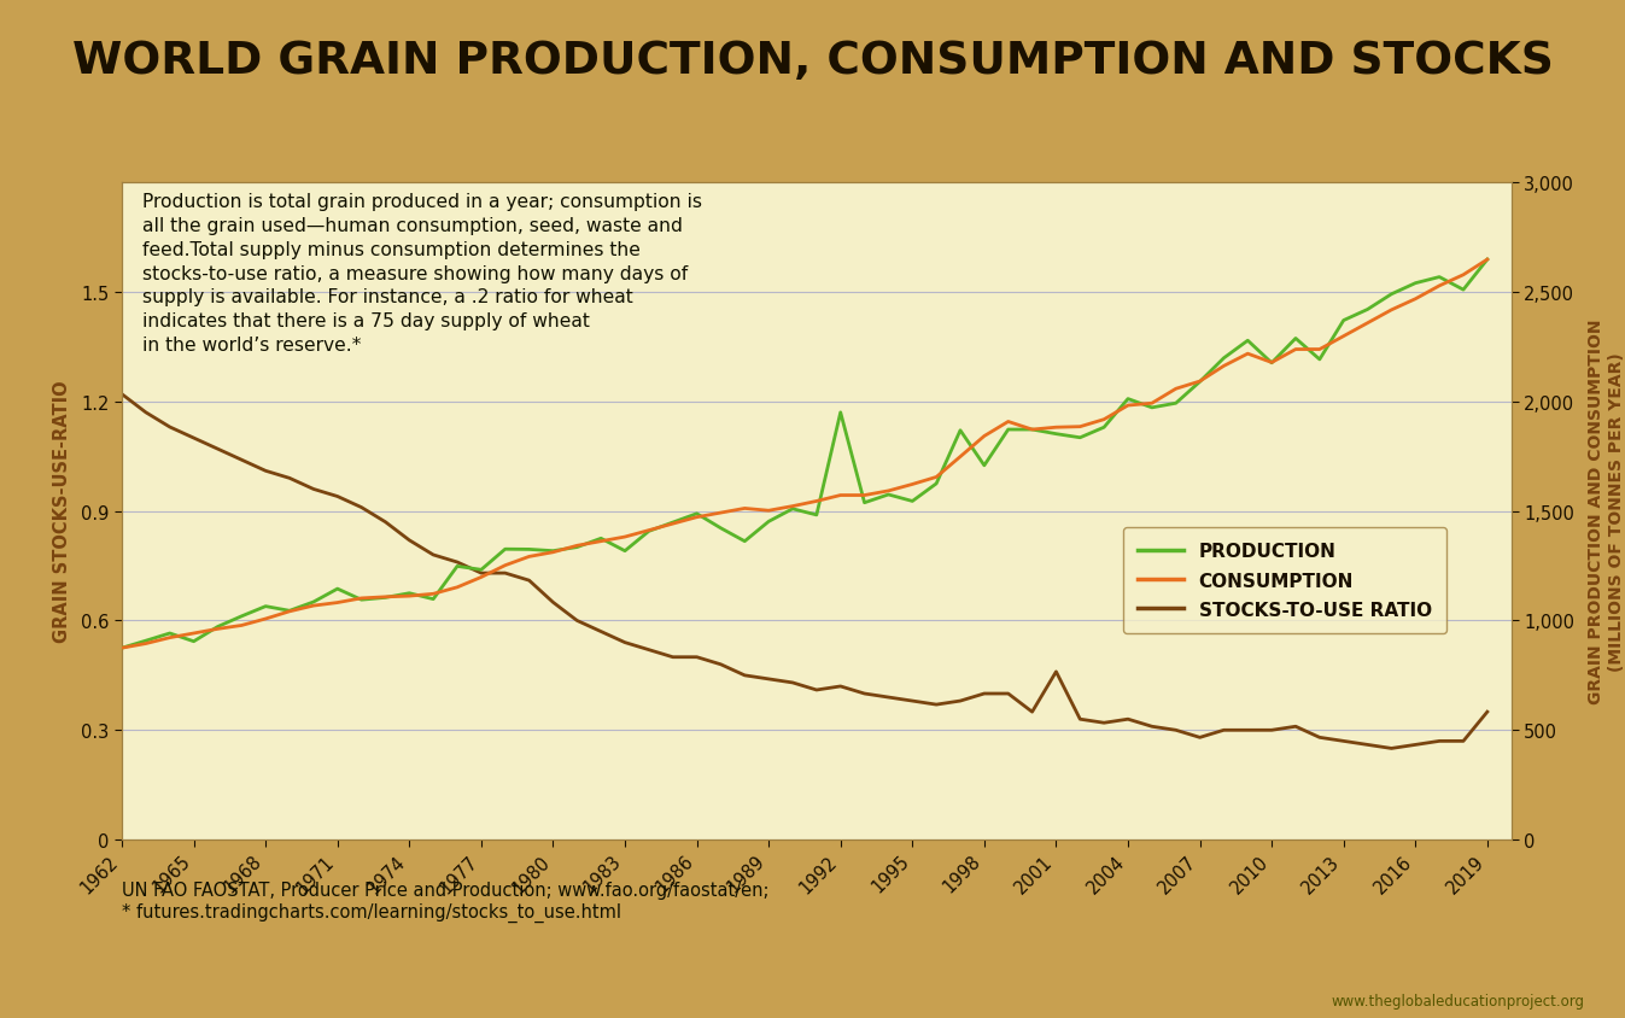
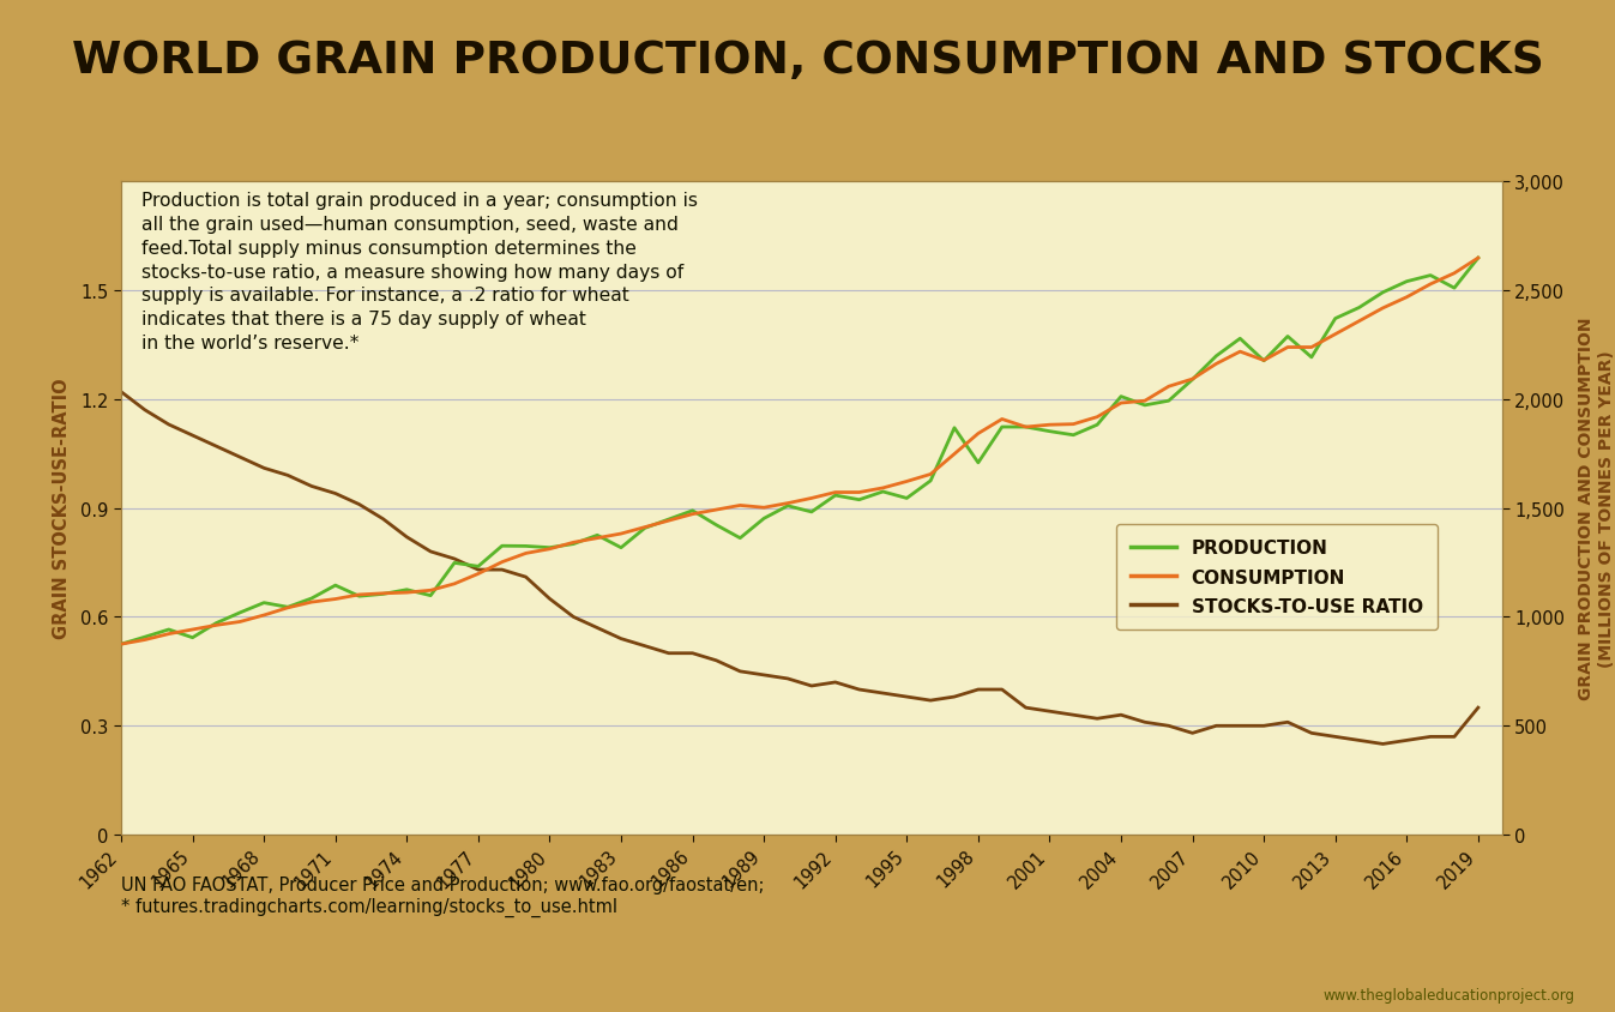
PRODUCTION/1992: 1,950 -> 1,560
STOCKS-TO-USE RATIO/2001: 0.46 -> 0.34
